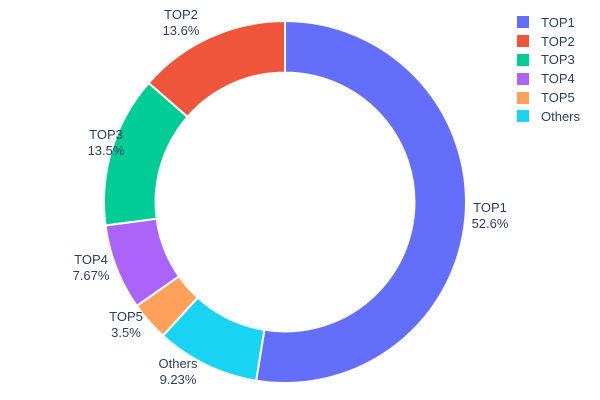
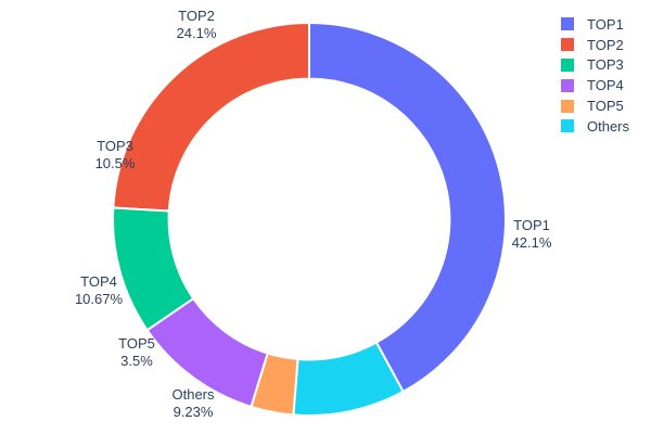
TOP1: 52.6% -> 42.1%
TOP2: 13.6% -> 24.1%
TOP3: 13.5% -> 10.5%
TOP4: 7.67% -> 10.67%
